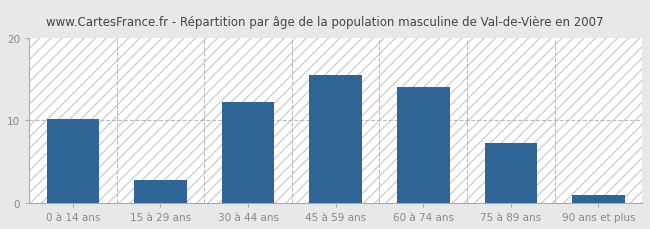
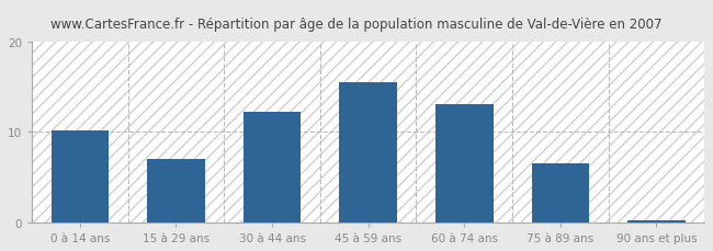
15 à 29 ans: 2.8 -> 7.0
60 à 74 ans: 14.0 -> 13.0
75 à 89 ans: 7.2 -> 6.5
90 ans et plus: 1.0 -> 0.2
